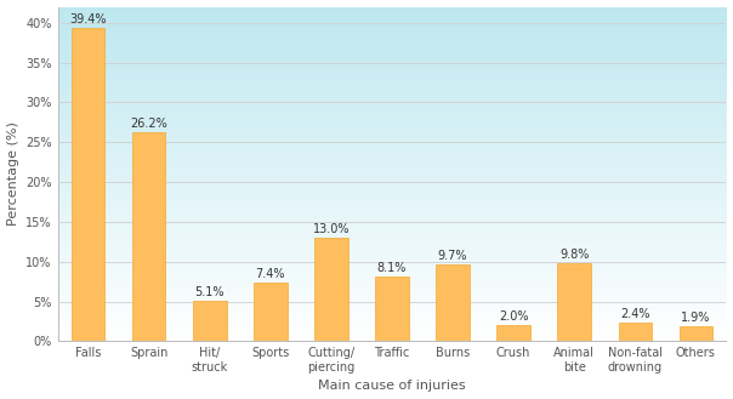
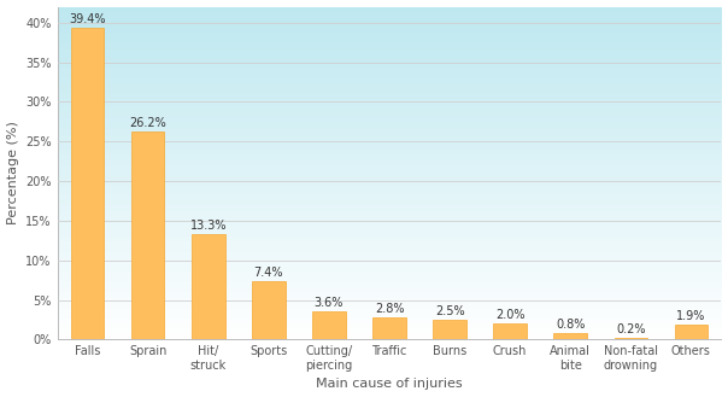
Hit/ struck: 5.1% -> 13.3%
Cutting/ piercing: 13.0% -> 3.6%
Traffic: 8.1% -> 2.8%
Burns: 9.7% -> 2.5%
Animal bite: 9.8% -> 0.8%
Non-fatal drowning: 2.4% -> 0.2%
